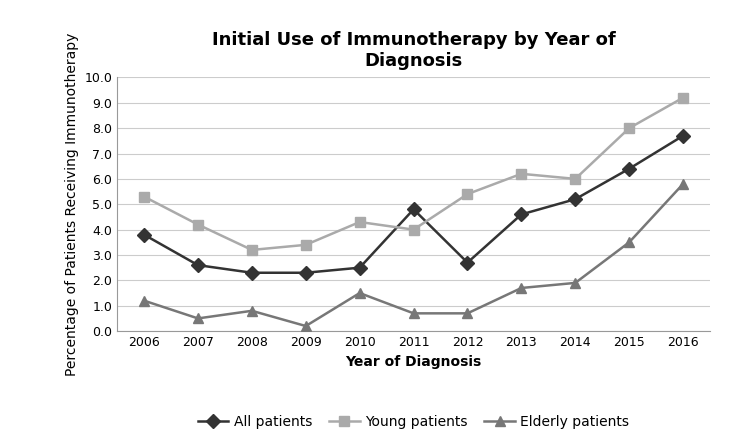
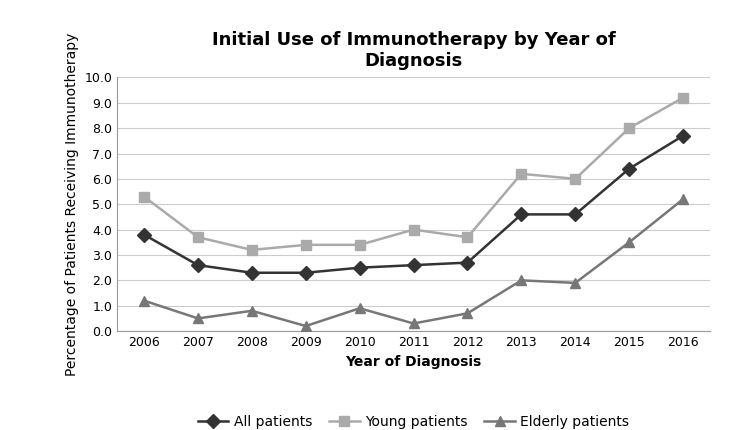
Young patients/2007: 4.2 -> 3.7
Young patients/2010: 4.3 -> 3.4
Elderly patients/2010: 1.5 -> 0.9
All patients/2011: 4.8 -> 2.6
Elderly patients/2011: 0.7 -> 0.3
Young patients/2012: 5.4 -> 3.7
Elderly patients/2013: 1.7 -> 2.0
All patients/2014: 5.2 -> 4.6
Elderly patients/2016: 5.8 -> 5.2
